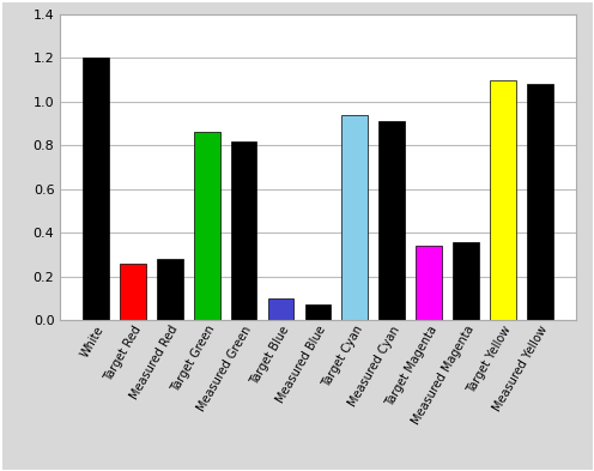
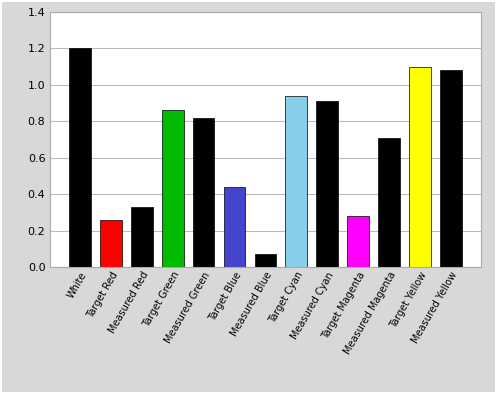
Measured Red: 0.28 -> 0.33
Target Blue: 0.10 -> 0.44
Target Magenta: 0.34 -> 0.28
Measured Magenta: 0.36 -> 0.71
